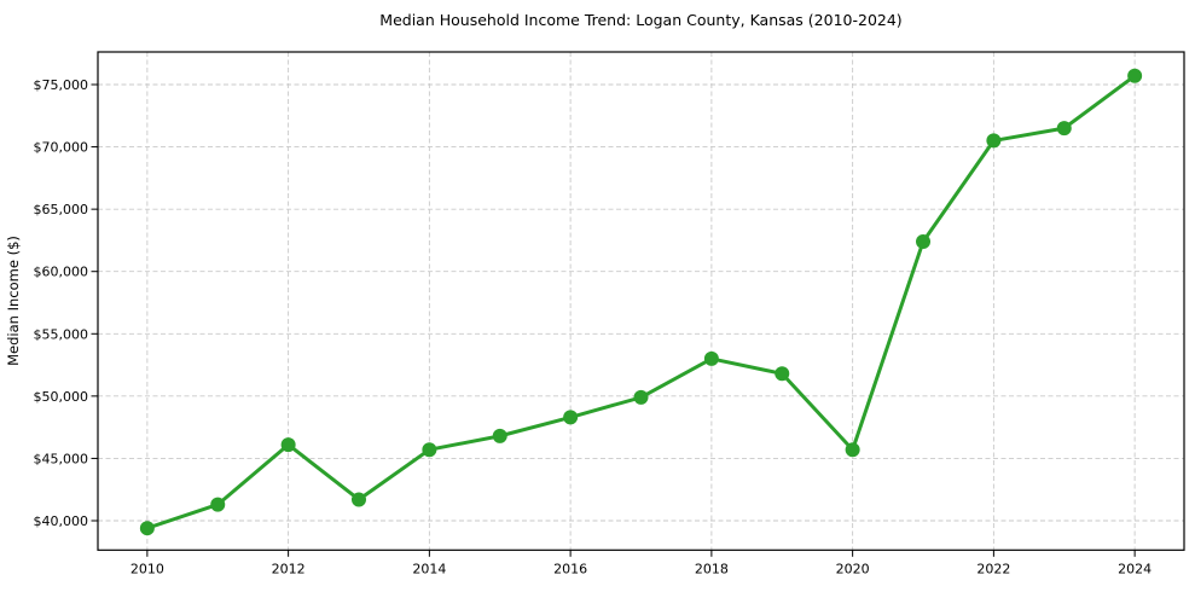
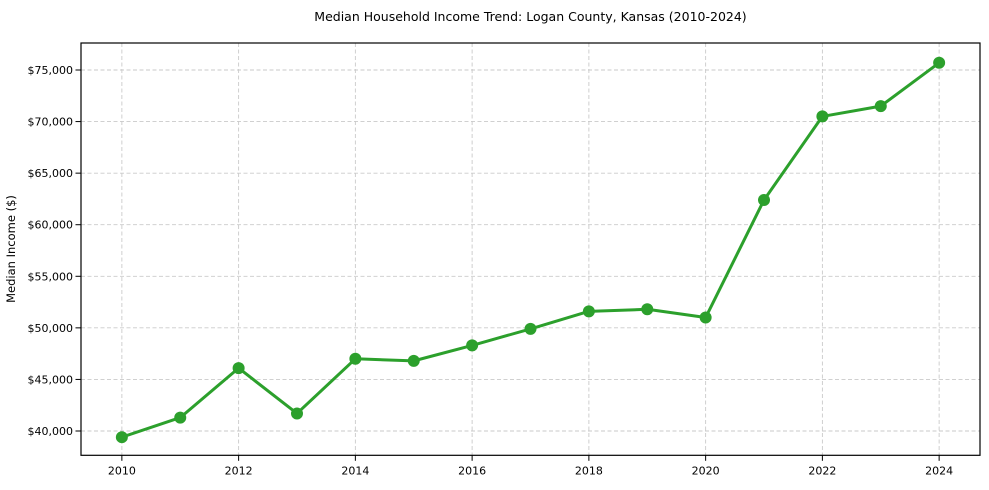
2014: $45700 -> $47000
2018: $53000 -> $51600
2020: $45700 -> $51000
